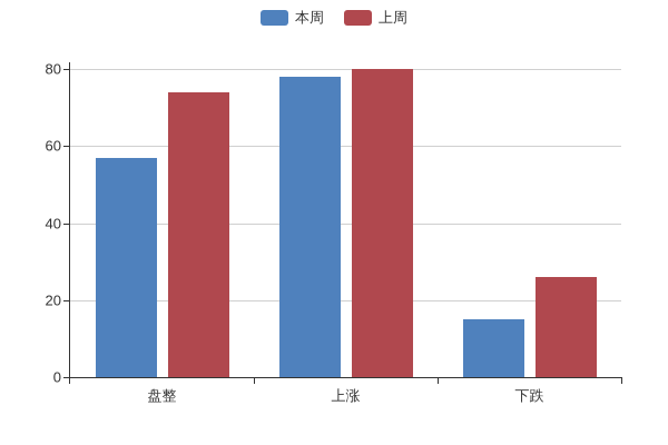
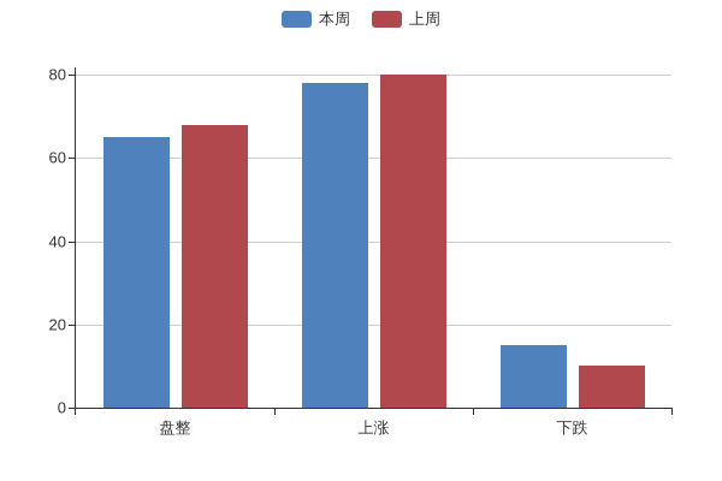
本周/盘整: 57 -> 65
上周/盘整: 74 -> 68
上周/下跌: 26 -> 10
